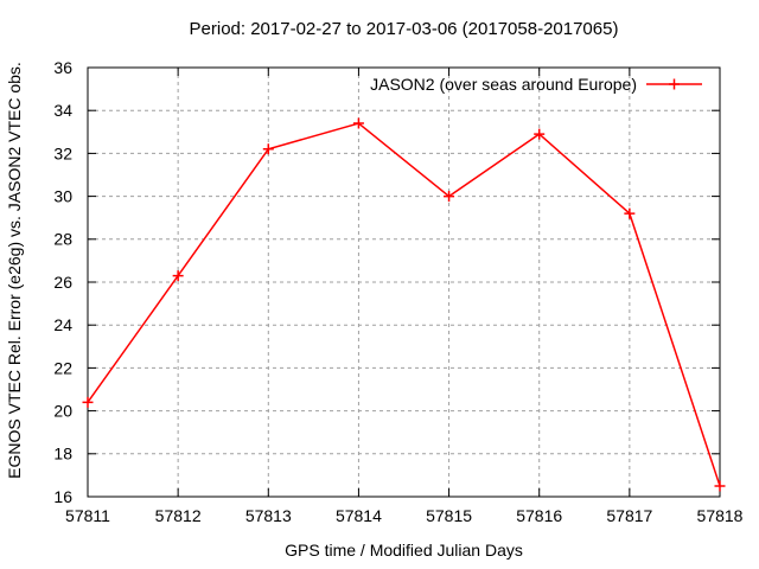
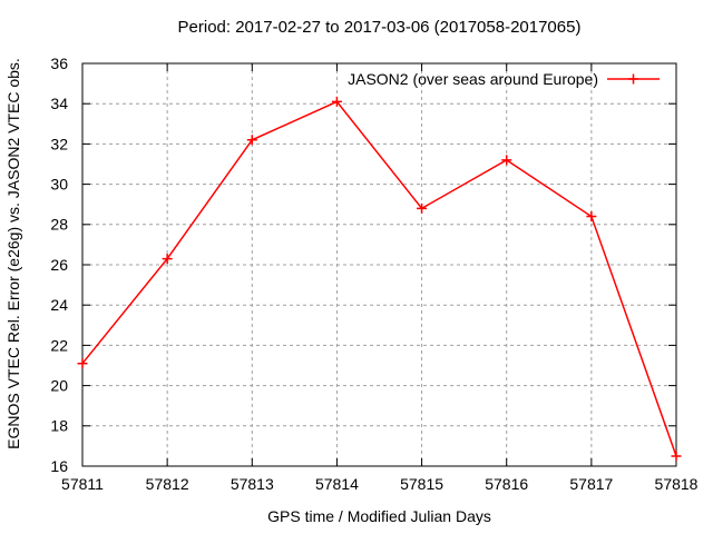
57811: 20.4 -> 21.1
57814: 33.4 -> 34.1
57815: 30.0 -> 28.8
57816: 32.9 -> 31.2
57817: 29.2 -> 28.4
